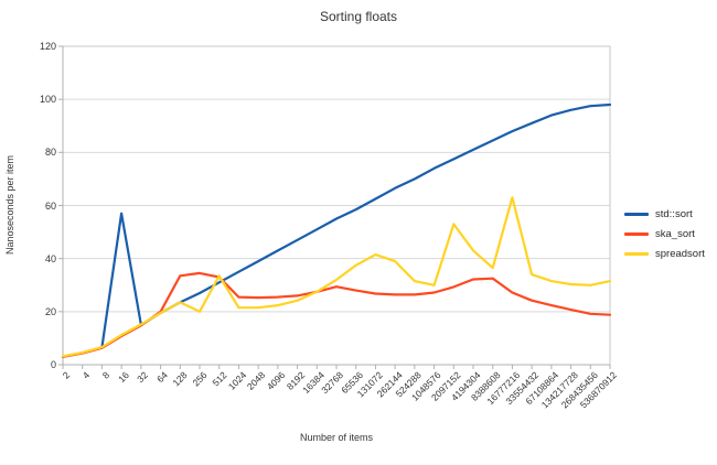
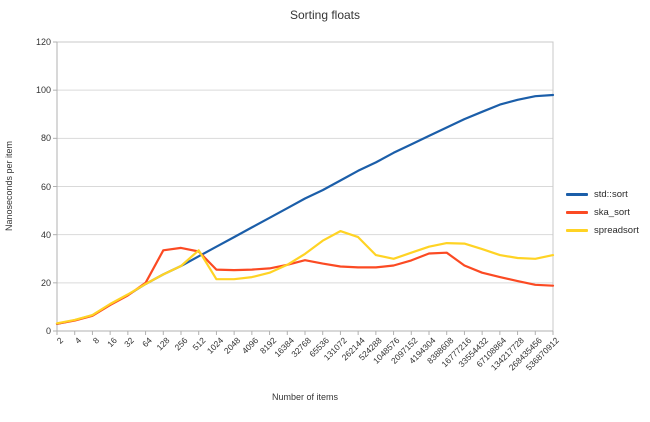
std::sort/16: 57 -> 11
spreadsort/256: 20 -> 27
spreadsort/2097152: 53 -> 32
spreadsort/4194304: 43 -> 35
spreadsort/16777216: 63 -> 36
